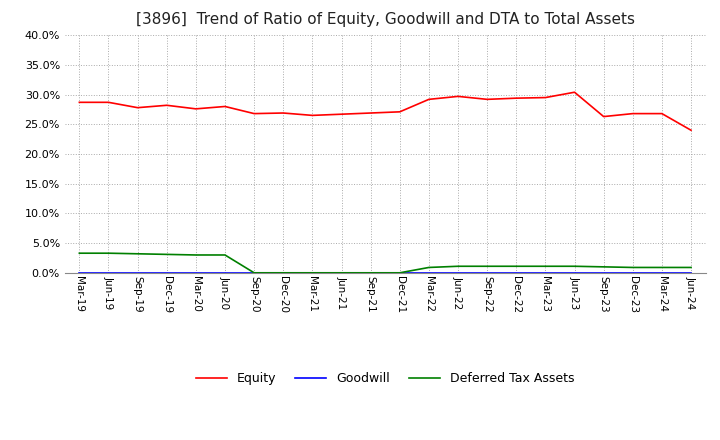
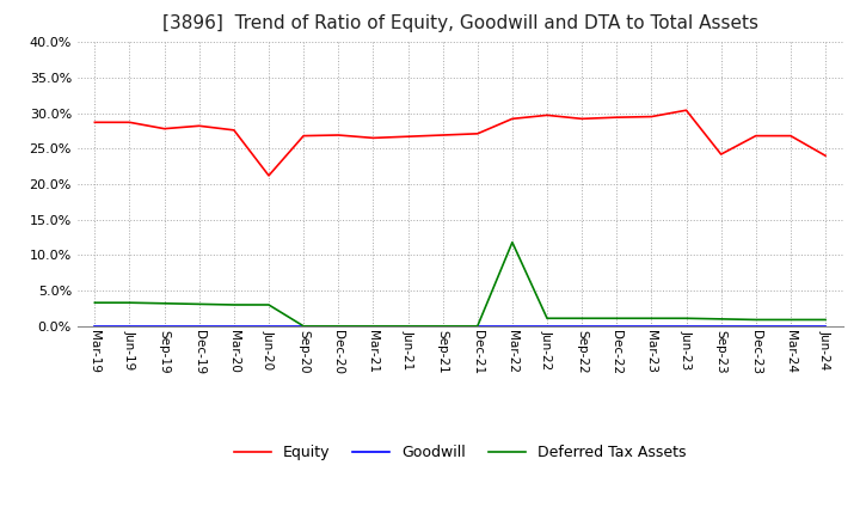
Equity/Jun-20: 28.0% -> 21.2%
Deferred Tax Assets/Mar-22: 0.9% -> 11.8%
Equity/Sep-23: 26.3% -> 24.2%
